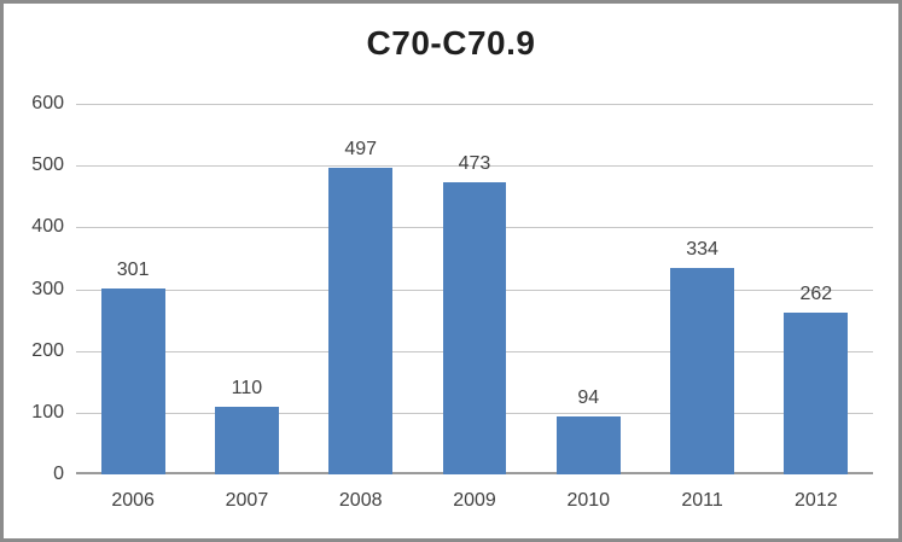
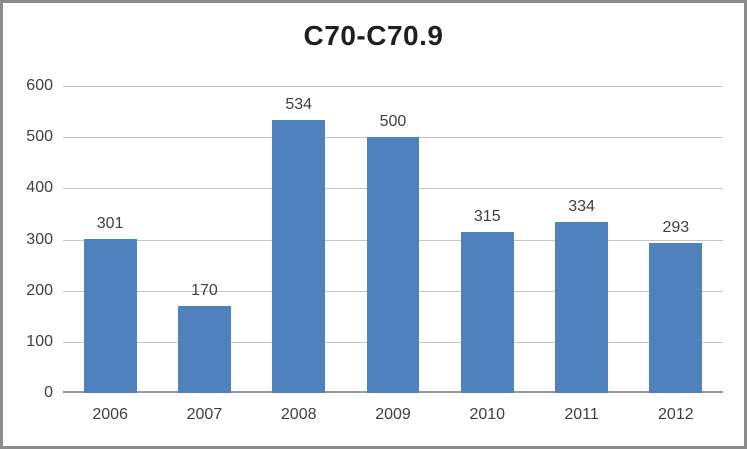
2007: 110 -> 170
2008: 497 -> 534
2009: 473 -> 500
2010: 94 -> 315
2012: 262 -> 293
